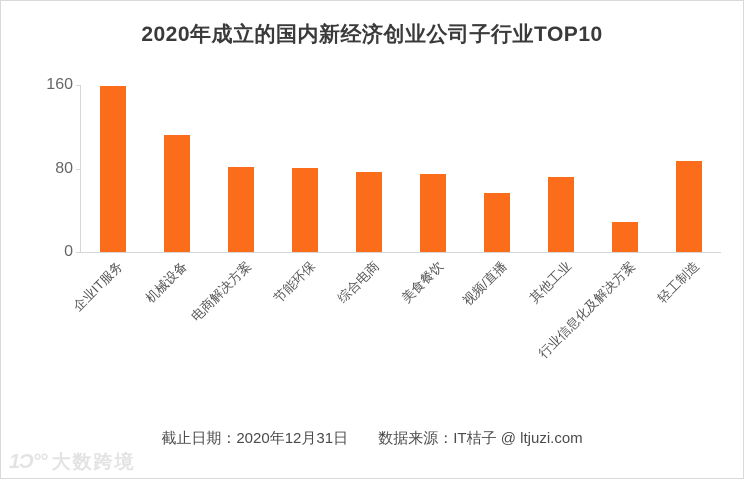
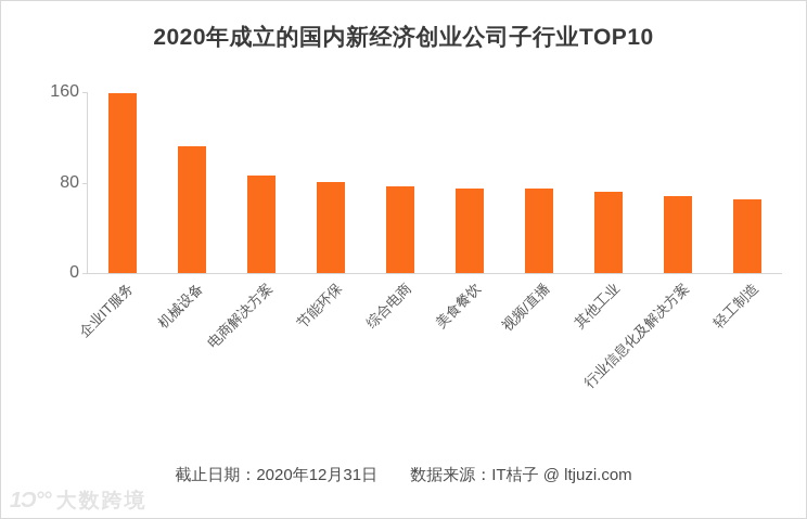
电商解决方案: 81 -> 86
视频/直播: 57 -> 75
行业信息化及解决方案: 29 -> 68
轻工制造: 87 -> 65
